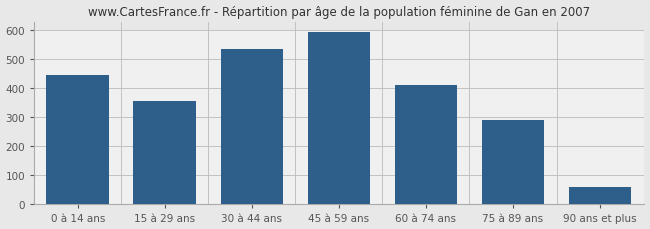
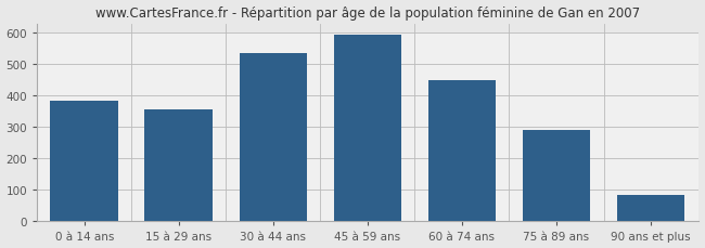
0 à 14 ans: 447 -> 385
60 à 74 ans: 410 -> 450
90 ans et plus: 60 -> 85
